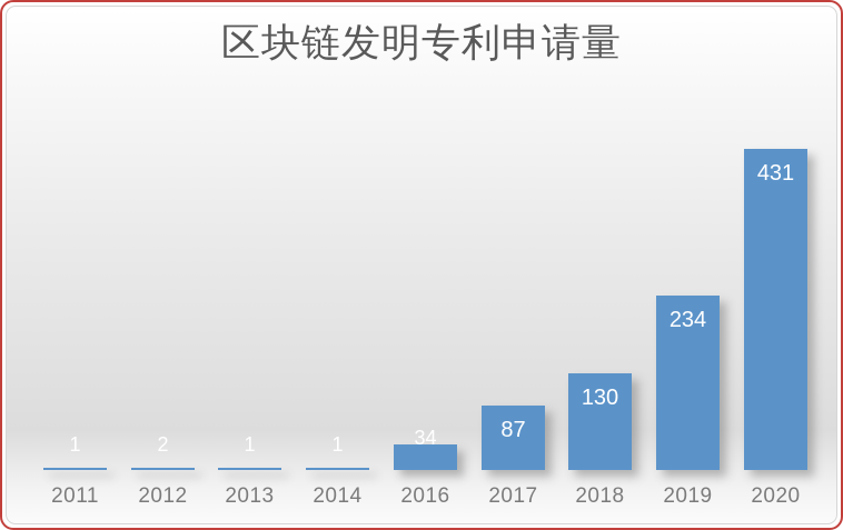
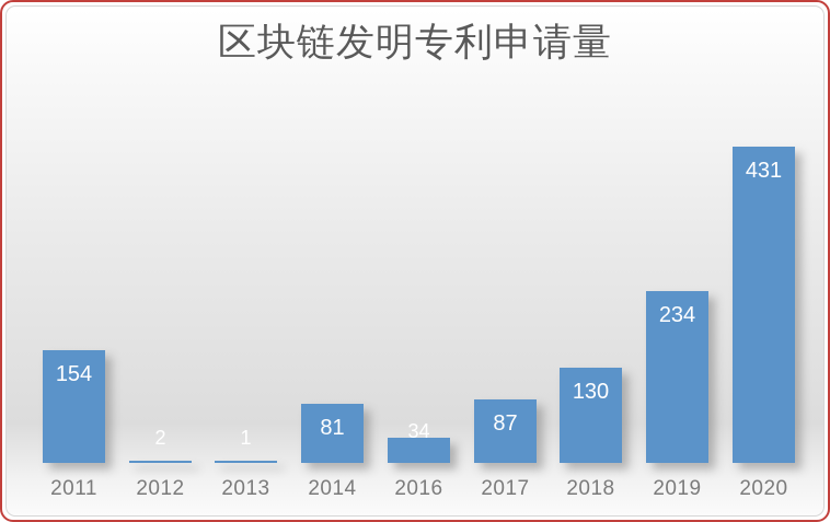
2011: 1 -> 154
2014: 1 -> 81
